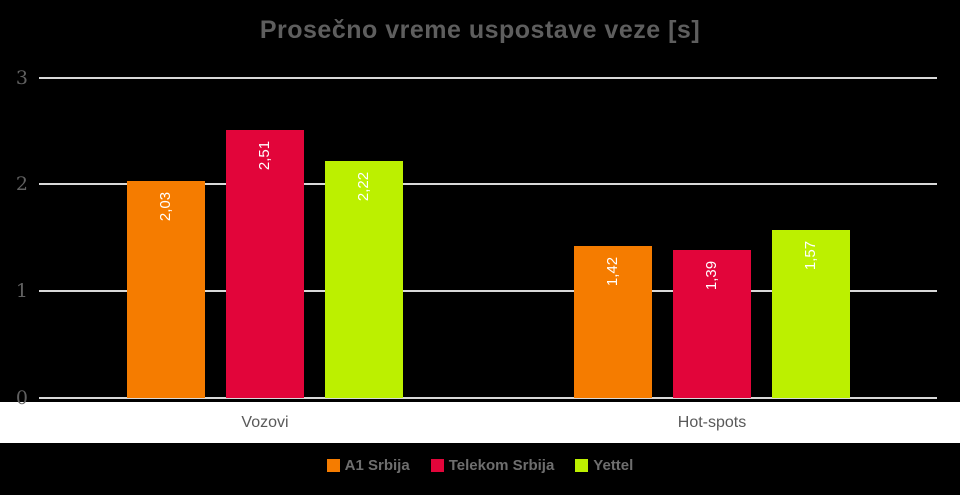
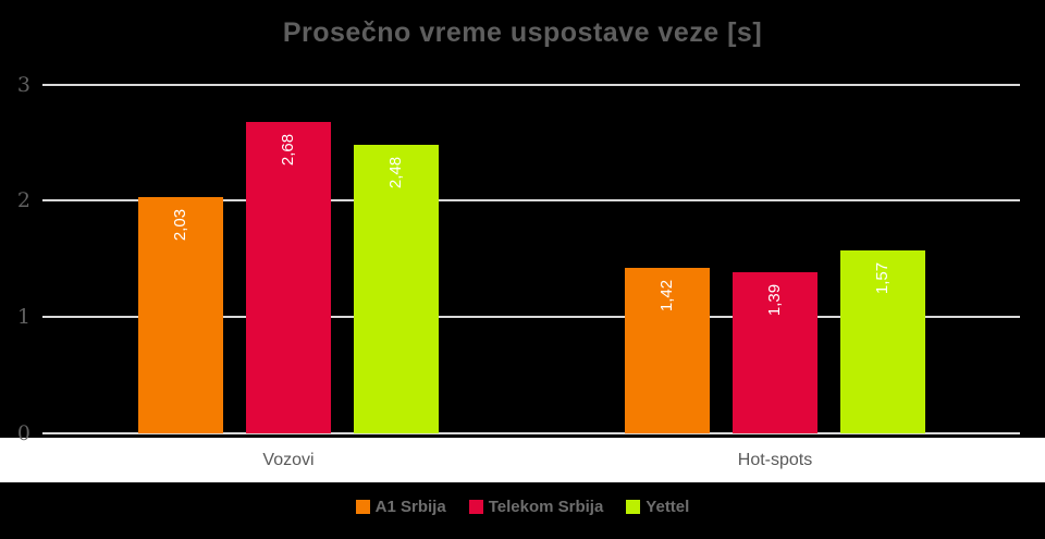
Telekom Srbija/Vozovi: 2,51 -> 2,68
Yettel/Vozovi: 2,22 -> 2,48
